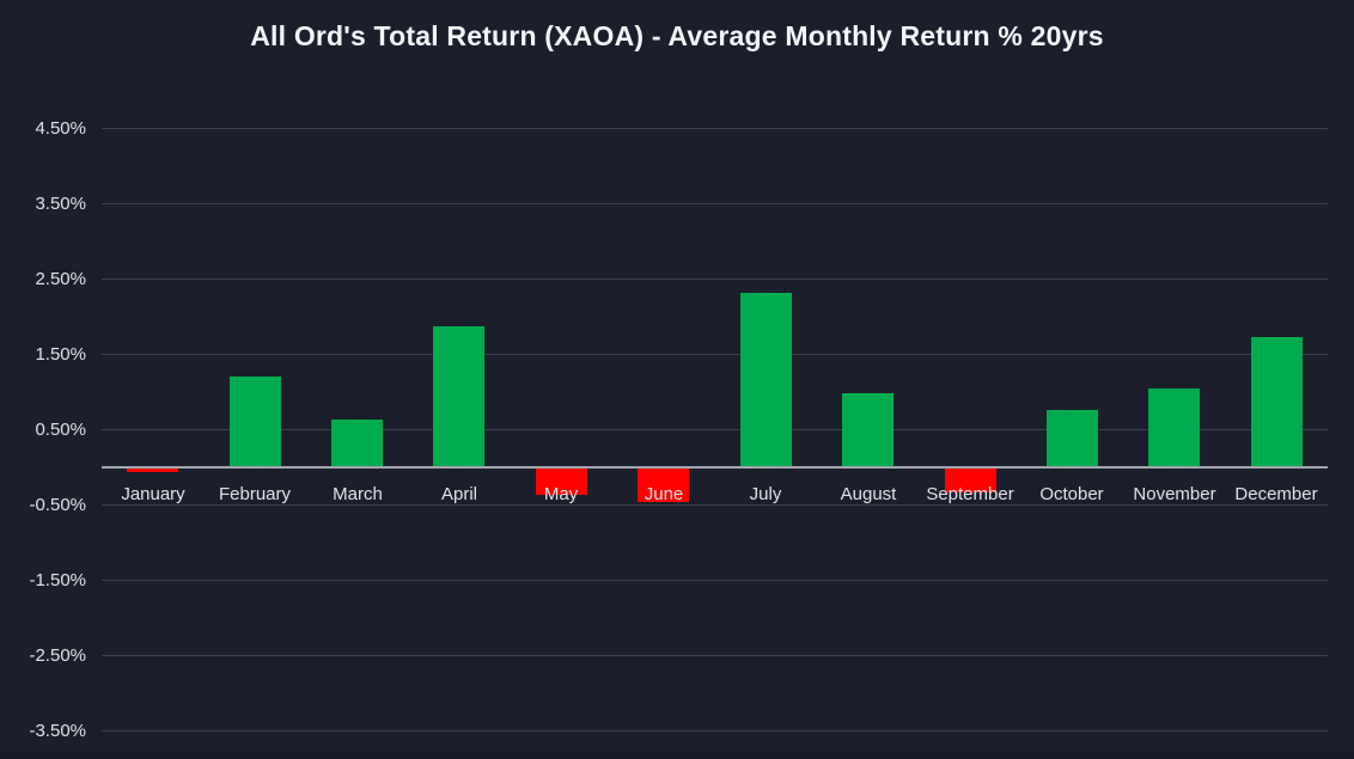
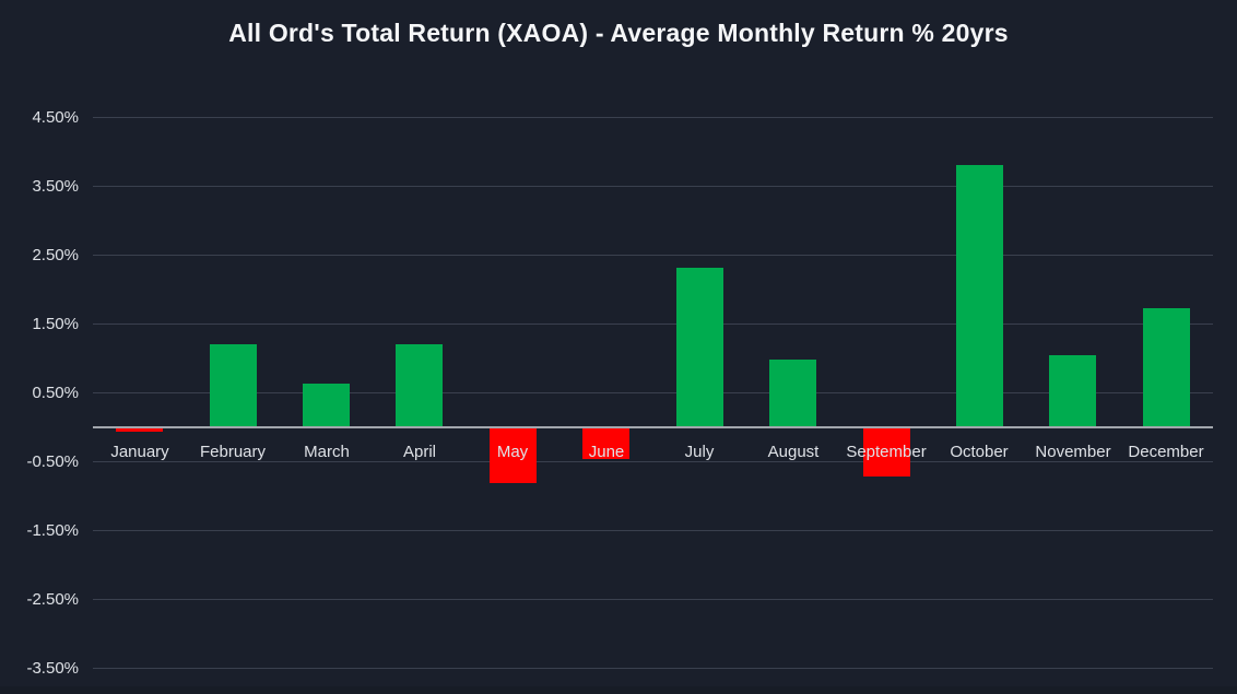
April: 1.9% -> 1.2%
May: -0.3% -> -0.8%
September: -0.3% -> -0.7%
October: 0.8% -> 3.8%
